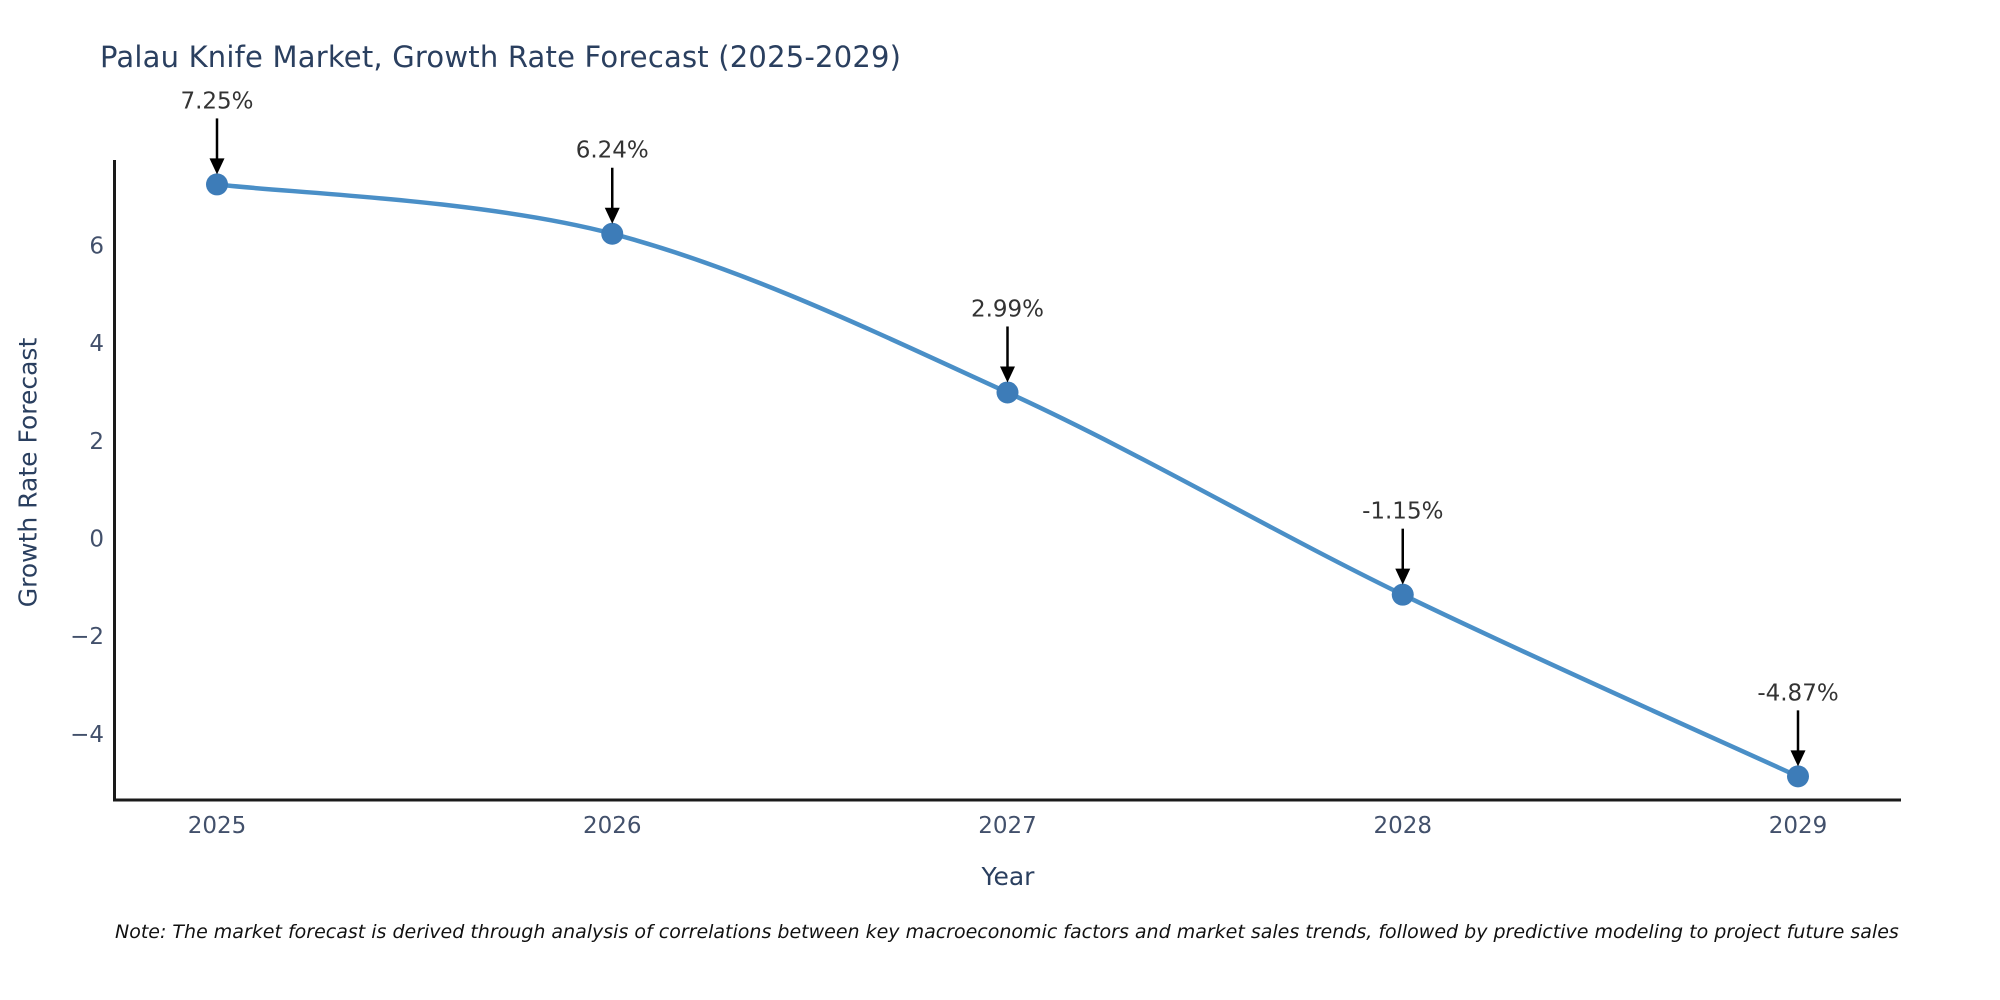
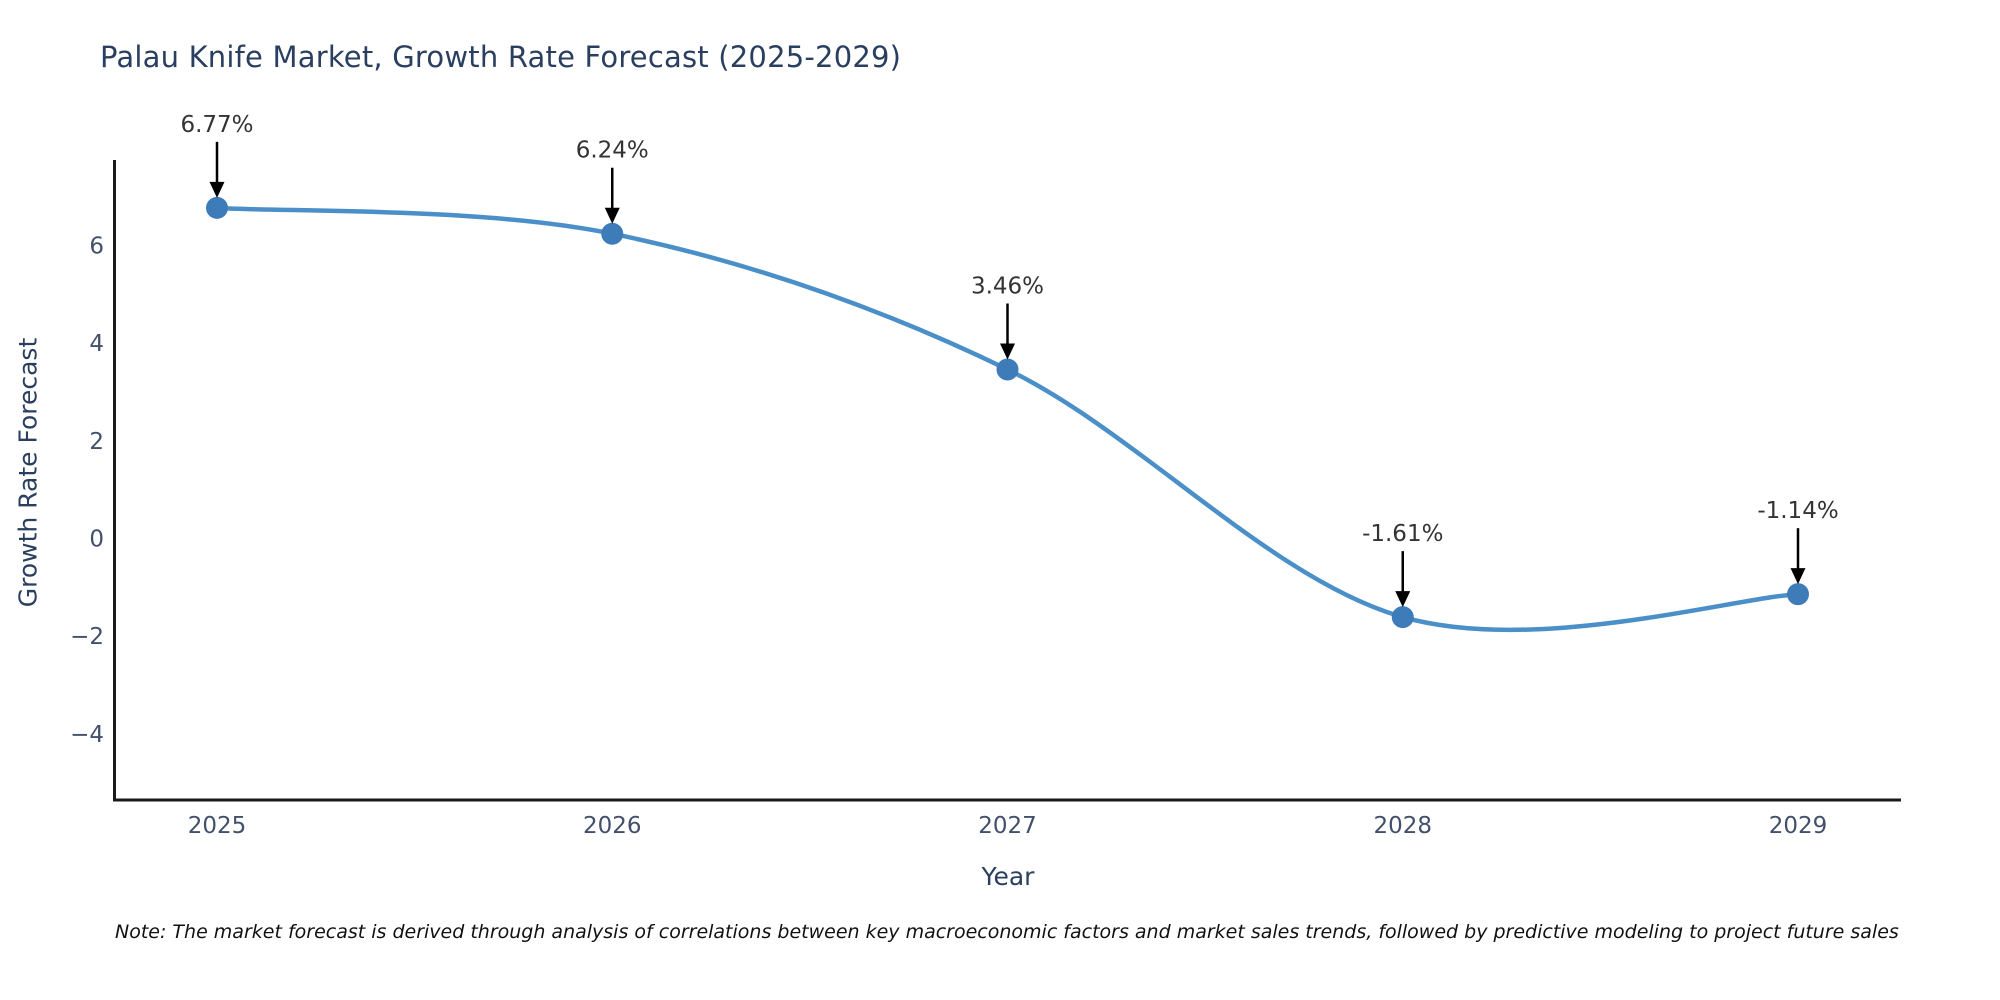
2025: 7.25% -> 6.77%
2027: 2.99% -> 3.46%
2028: -1.15% -> -1.61%
2029: -4.87% -> -1.14%
